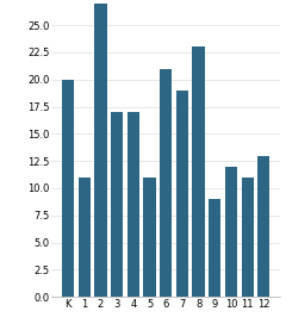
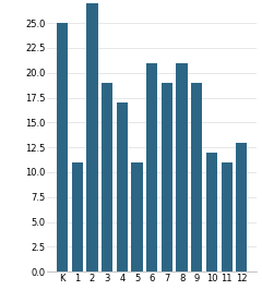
K: 20 -> 25
3: 17 -> 19
8: 23 -> 21
9: 9 -> 19
